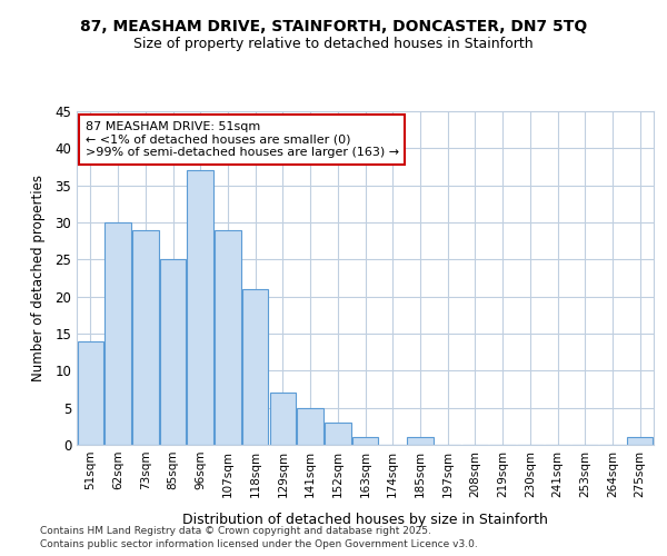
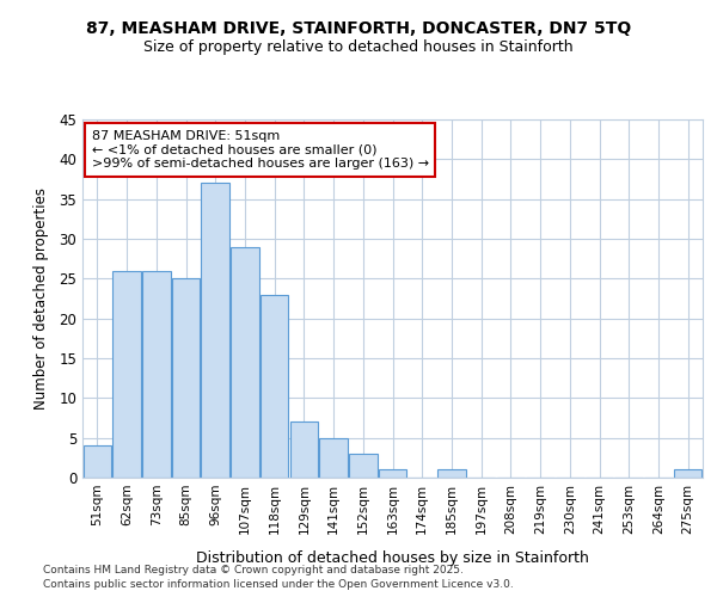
51sqm: 14 -> 4
62sqm: 30 -> 26
73sqm: 29 -> 26
118sqm: 21 -> 23
